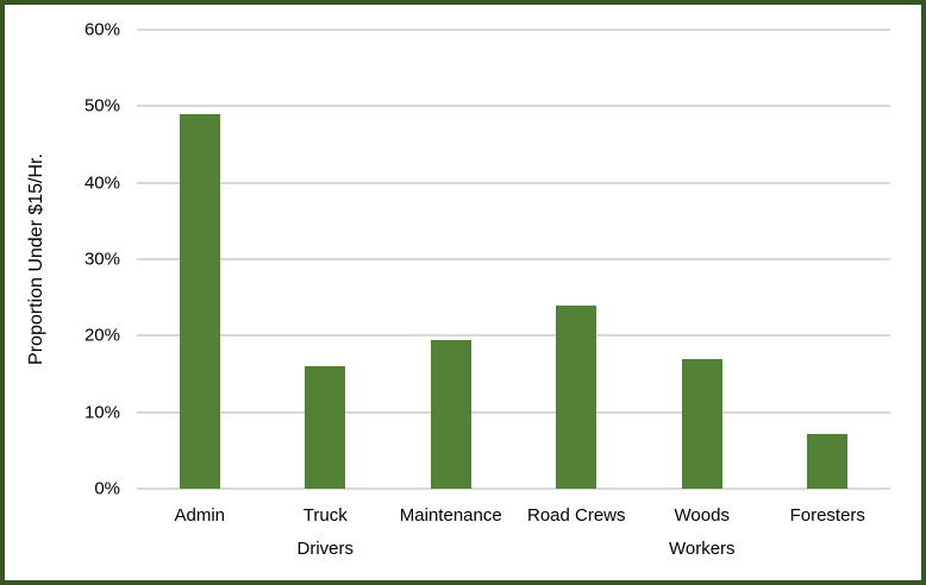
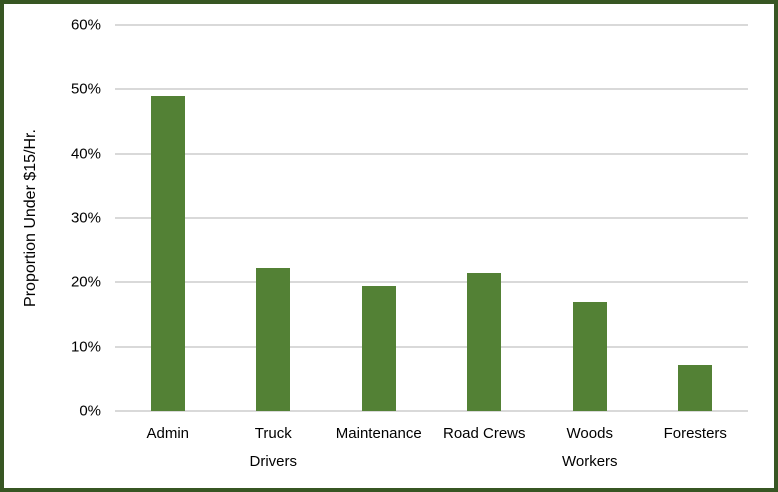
Truck Drivers: 16% -> 22%
Road Crews: 24% -> 22%
